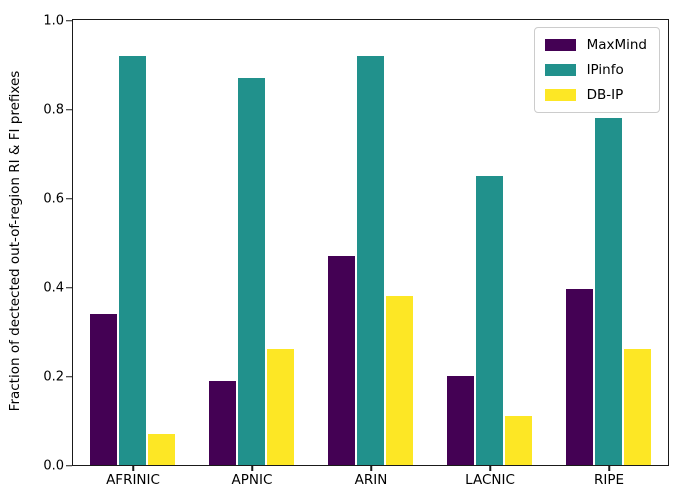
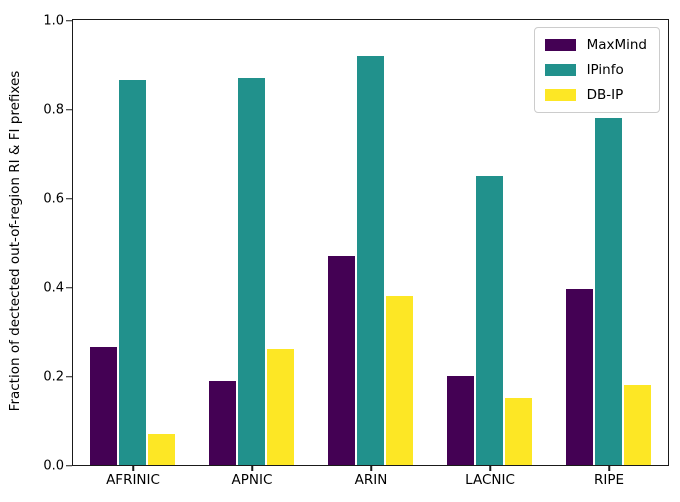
MaxMind/AFRINIC: 0.34 -> 0.27
IPinfo/AFRINIC: 0.92 -> 0.86
DB-IP/LACNIC: 0.11 -> 0.15
DB-IP/RIPE: 0.26 -> 0.18
